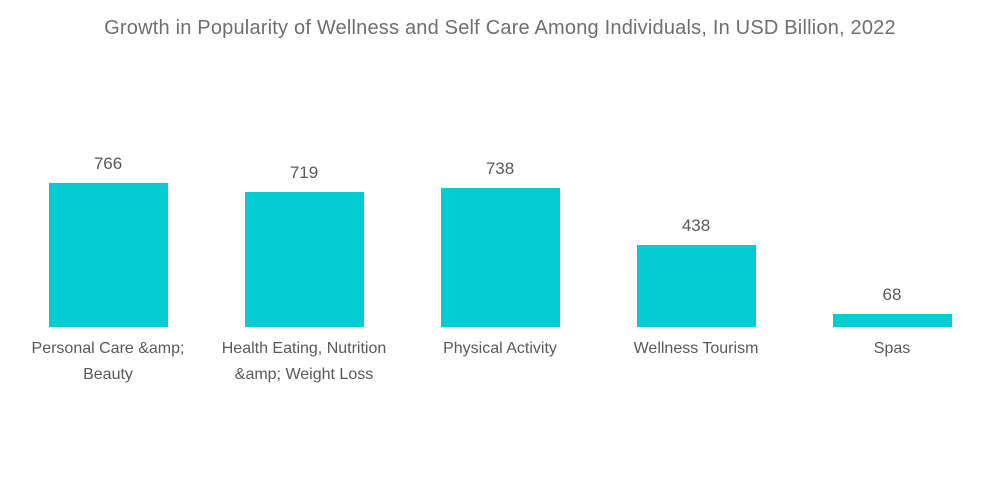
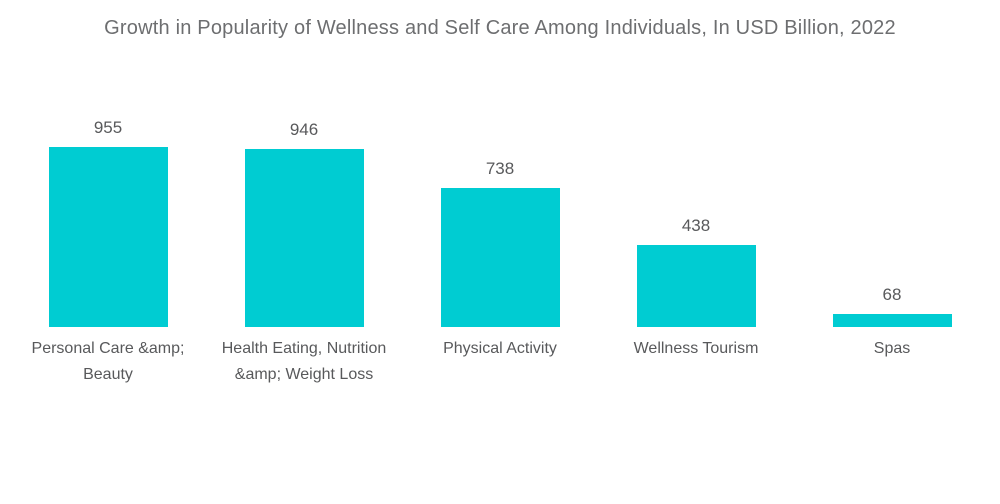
Personal Care &amp; Beauty: 766 -> 955
Health Eating, Nutrition &amp; Weight Loss: 719 -> 946
